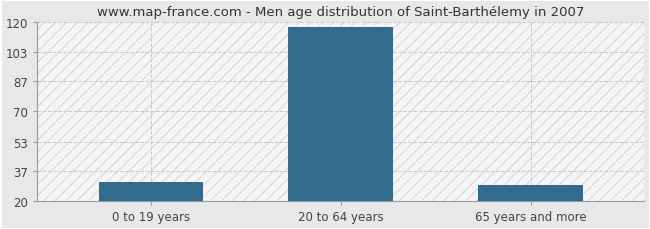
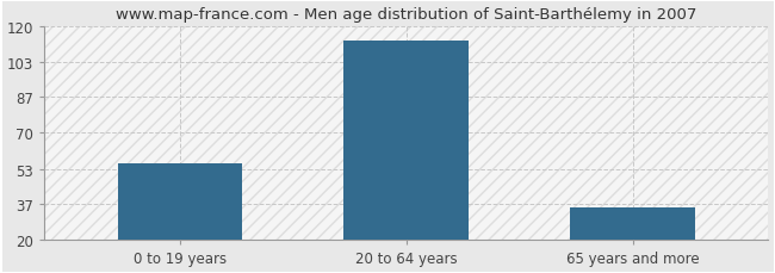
0 to 19 years: 31 -> 56
20 to 64 years: 117 -> 113
65 years and more: 29 -> 35
